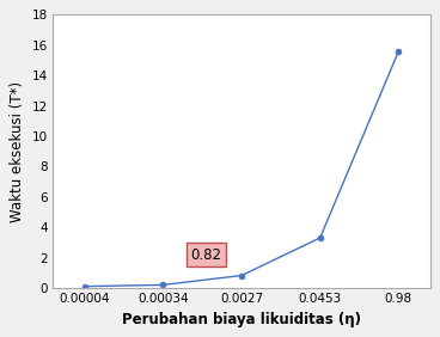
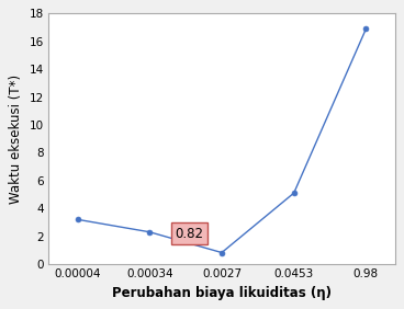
0.00004: 0.1 -> 3.2
0.00034: 0.2 -> 2.3
0.0453: 3.3 -> 5.1
0.98: 15.6 -> 16.9
